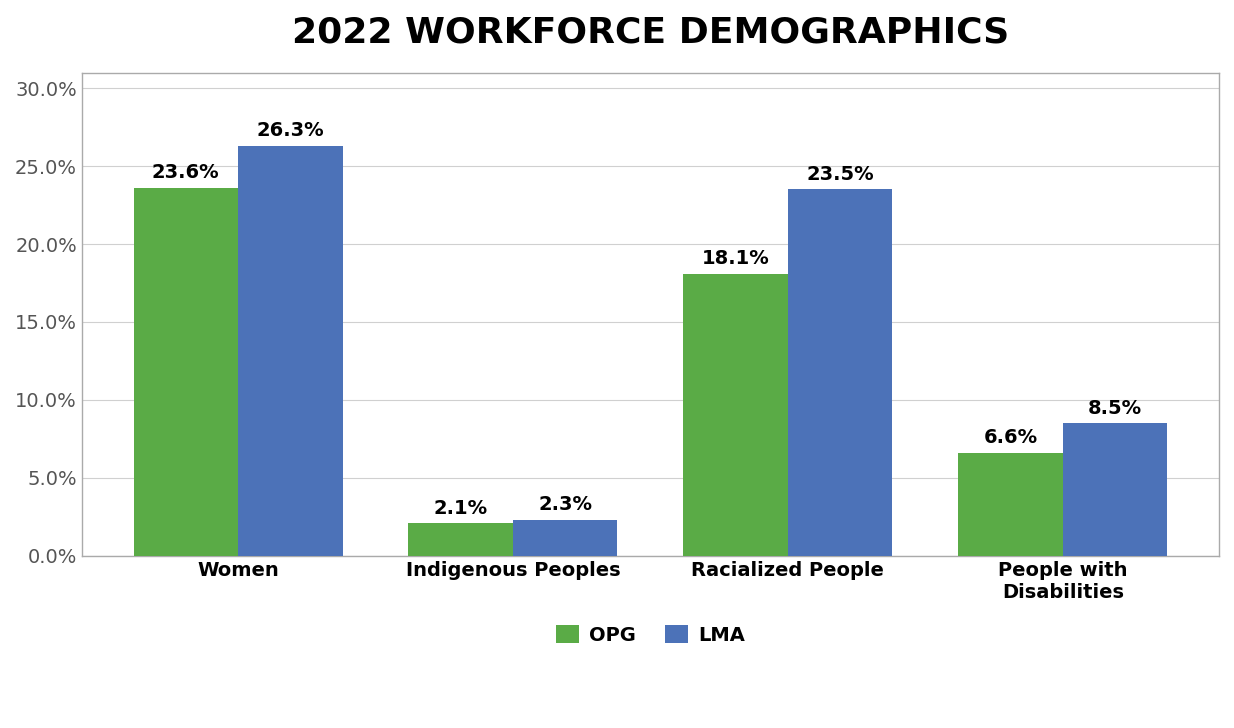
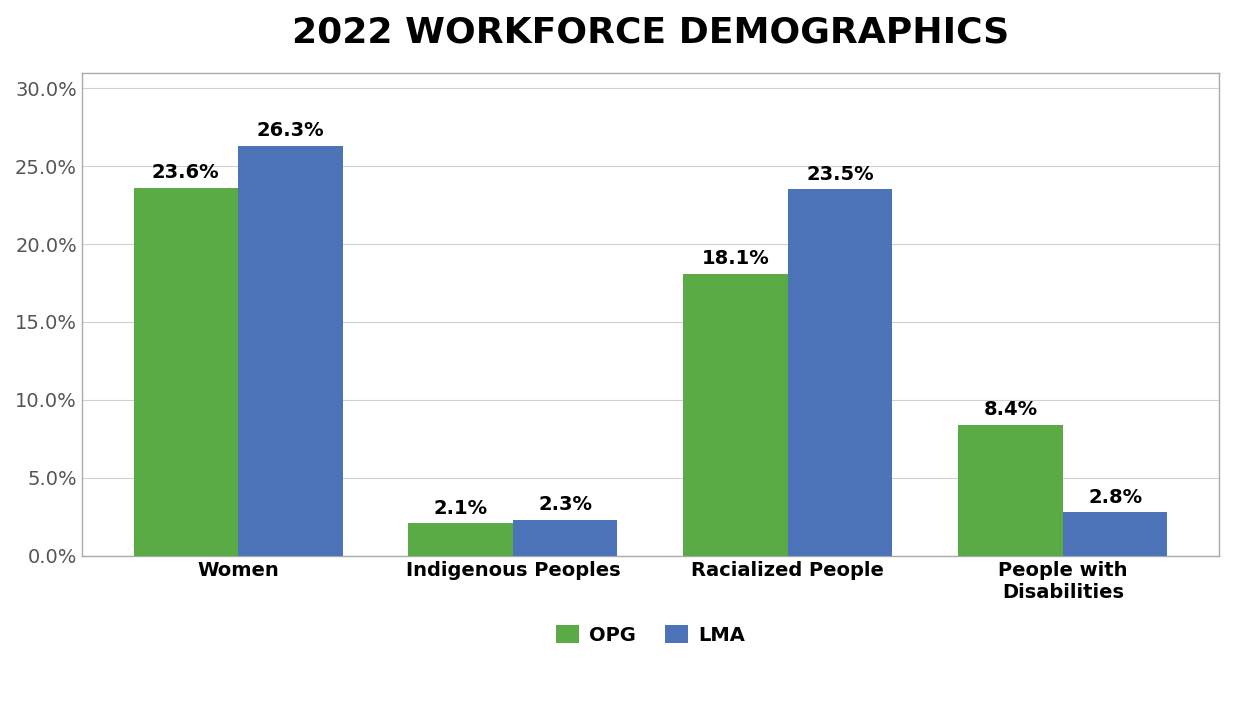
OPG/People with Disabilities: 6.6% -> 8.4%
LMA/People with Disabilities: 8.5% -> 2.8%
